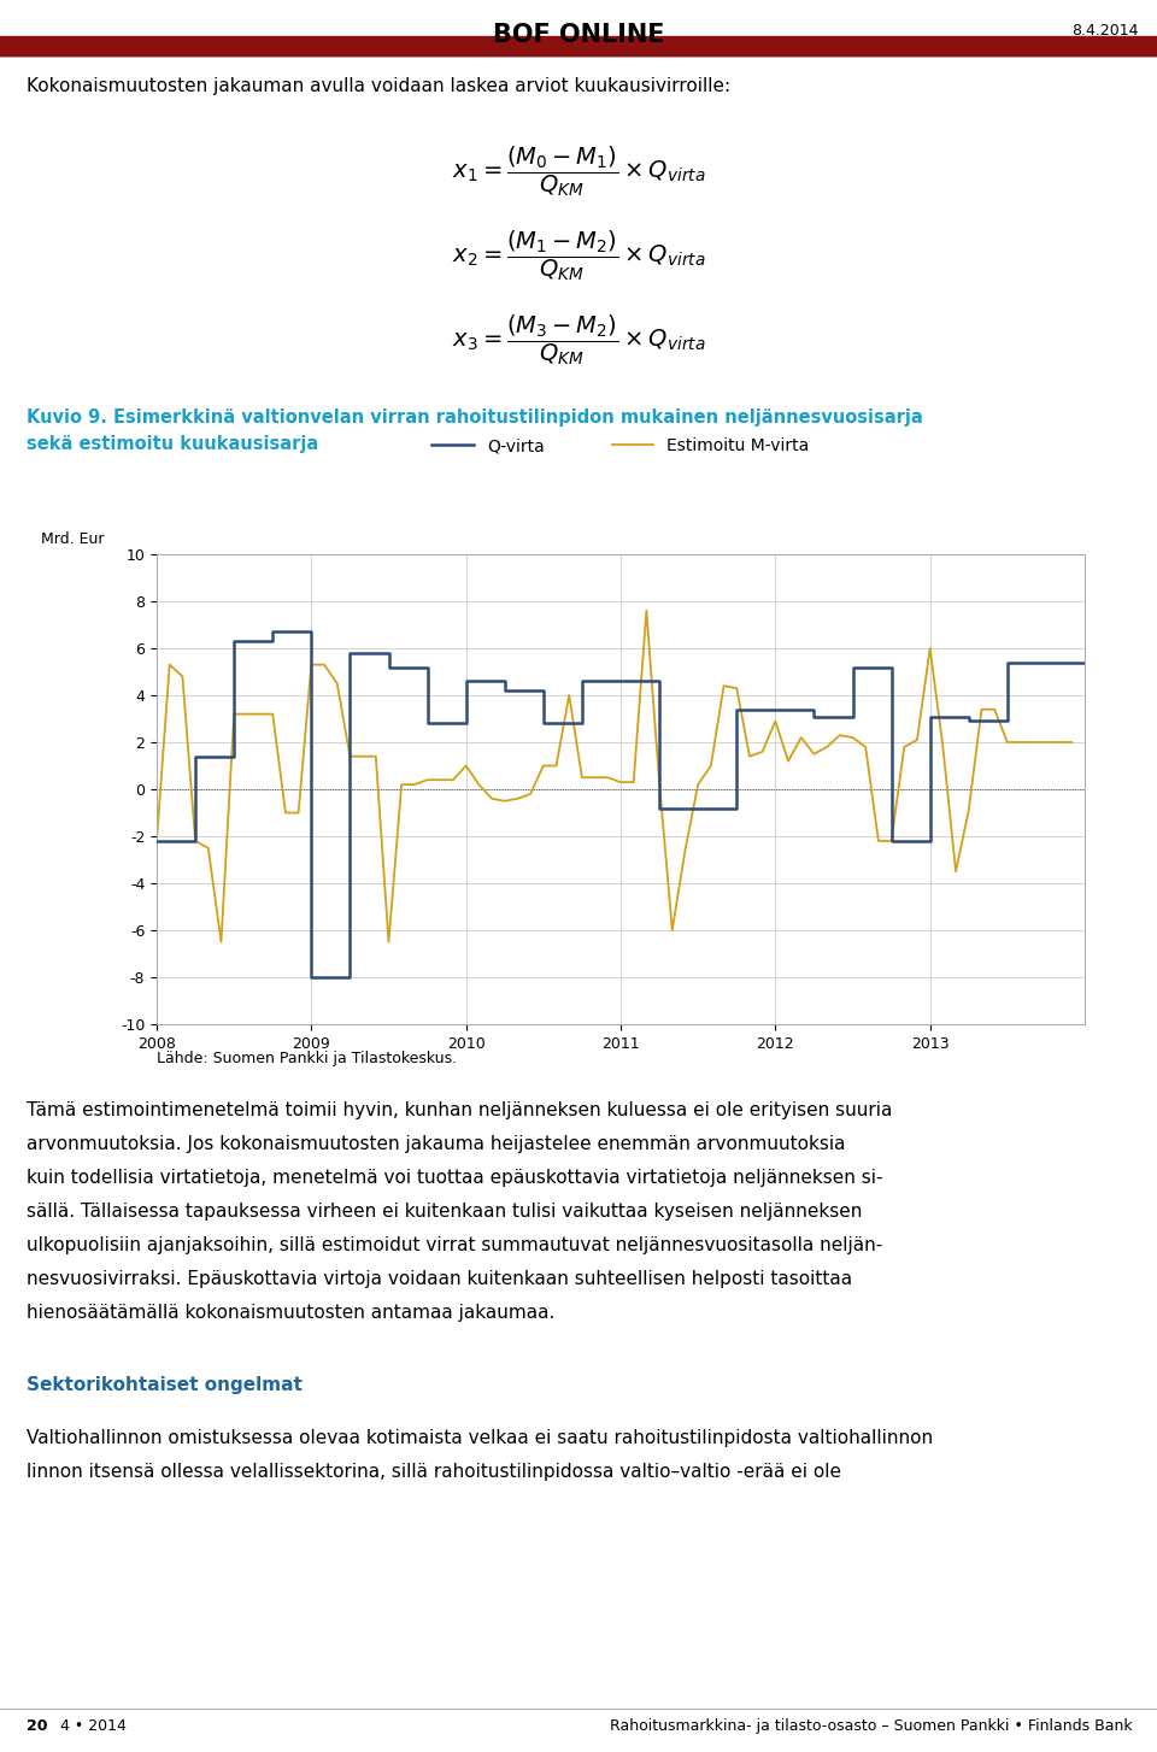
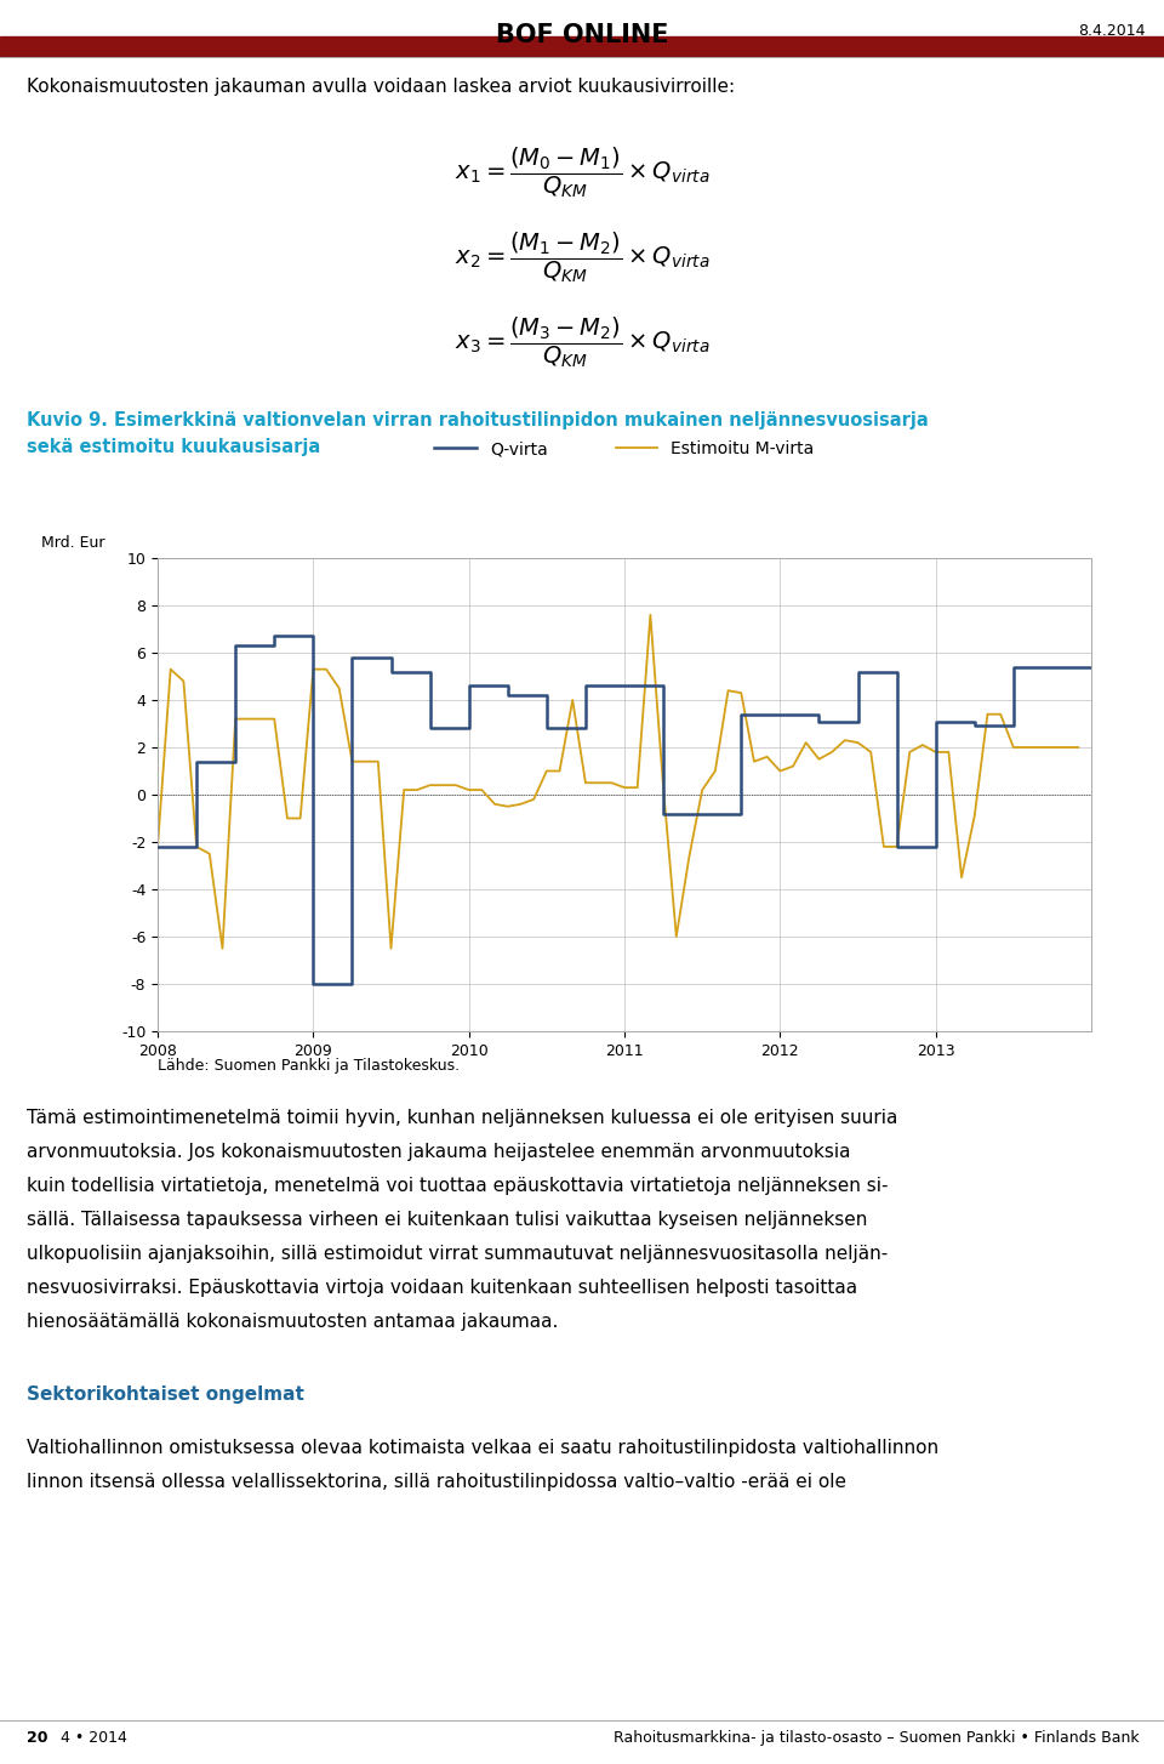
Estimoitu M-virta/2010: 1.0 -> 0.2
Estimoitu M-virta/2012: 2.9 -> 1.0
Estimoitu M-virta/2013: 6.0 -> 1.8
